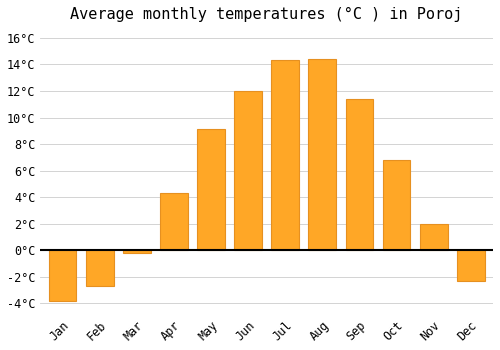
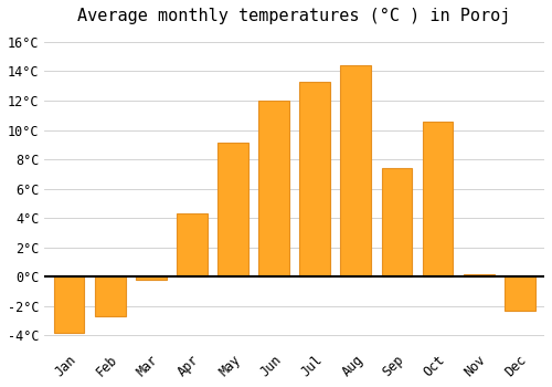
Jul: 14.3°C -> 13.3°C
Sep: 11.4°C -> 7.4°C
Oct: 6.8°C -> 10.6°C
Nov: 2.0°C -> 0.2°C
